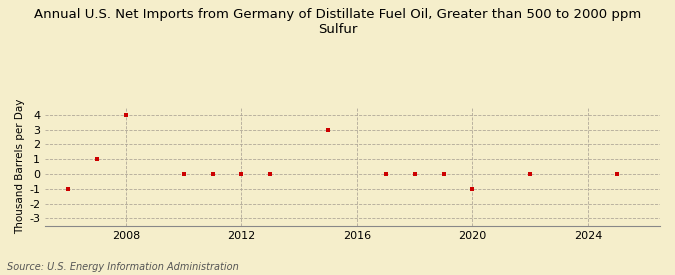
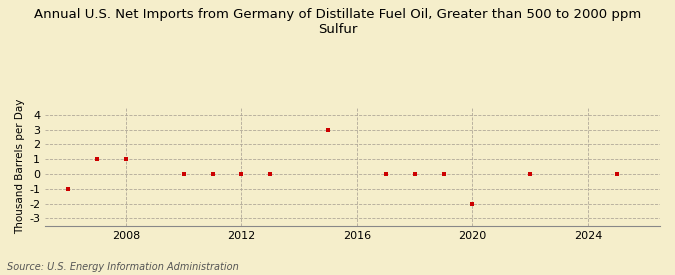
2008: 4 -> 1
2020: -1 -> -2
